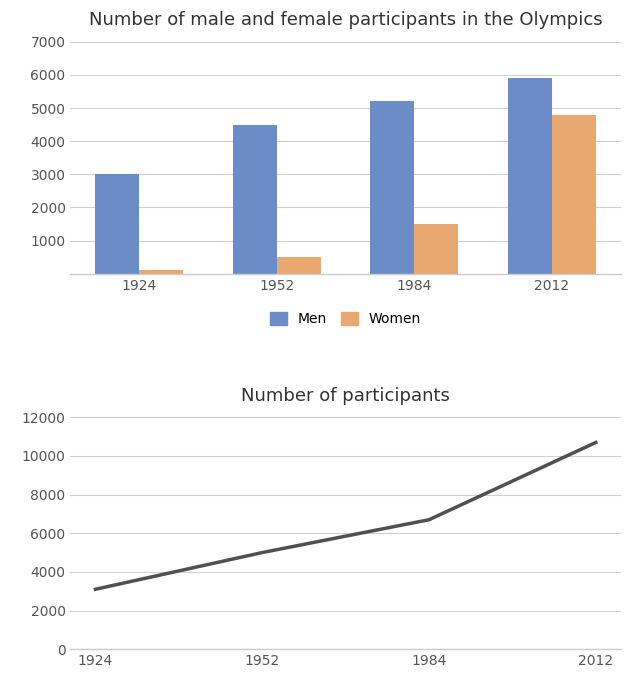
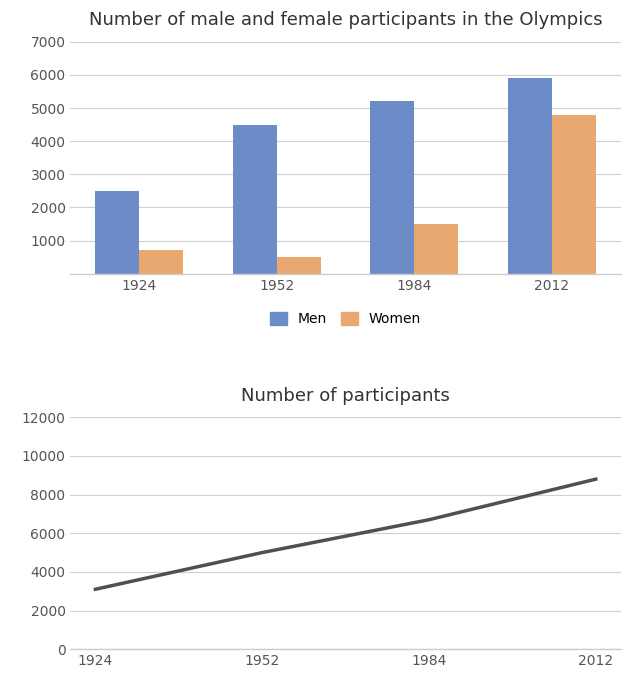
Number of male and female participants in the Olympics/Men/1924: 3000 -> 2500
Number of male and female participants in the Olympics/Women/1924: 100 -> 700
Number of participants/2012: 10700 -> 8800
